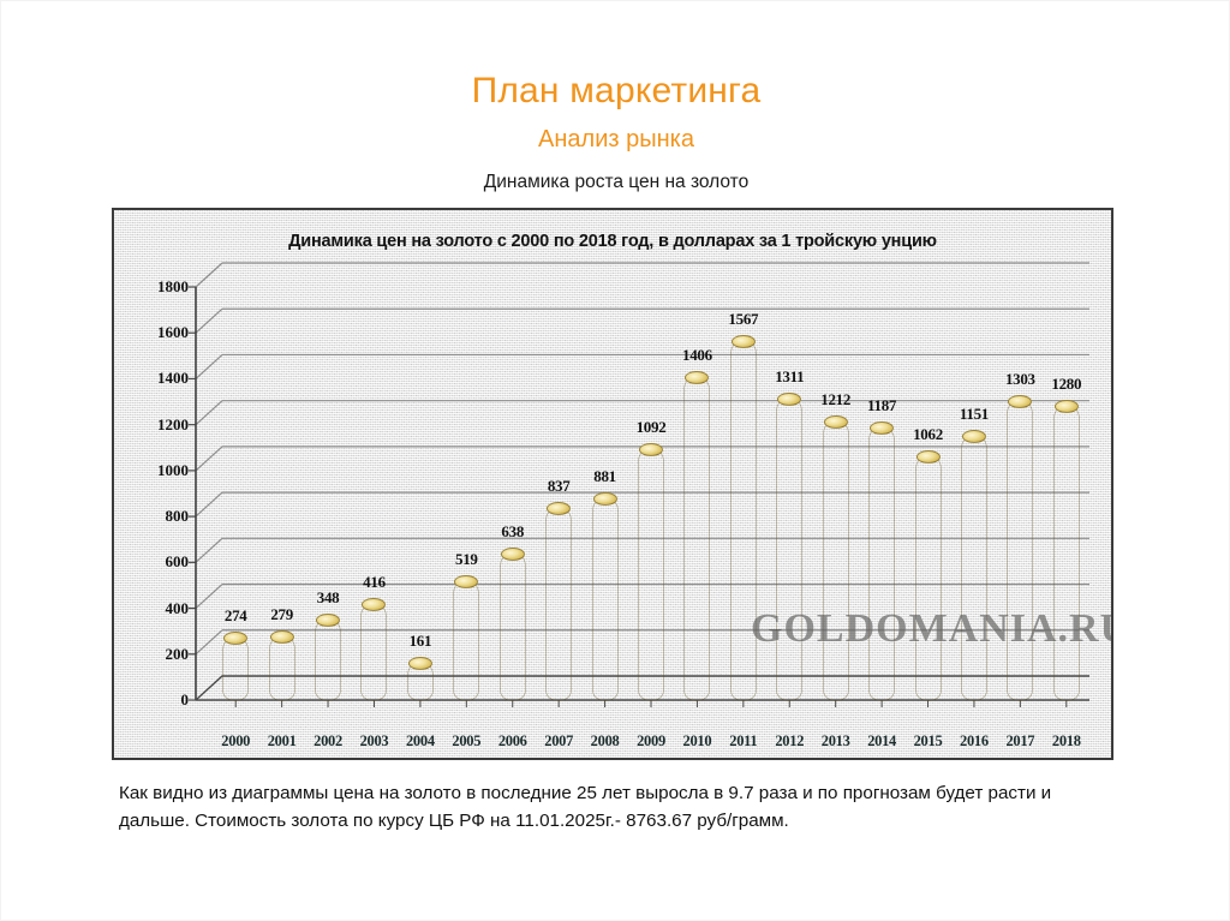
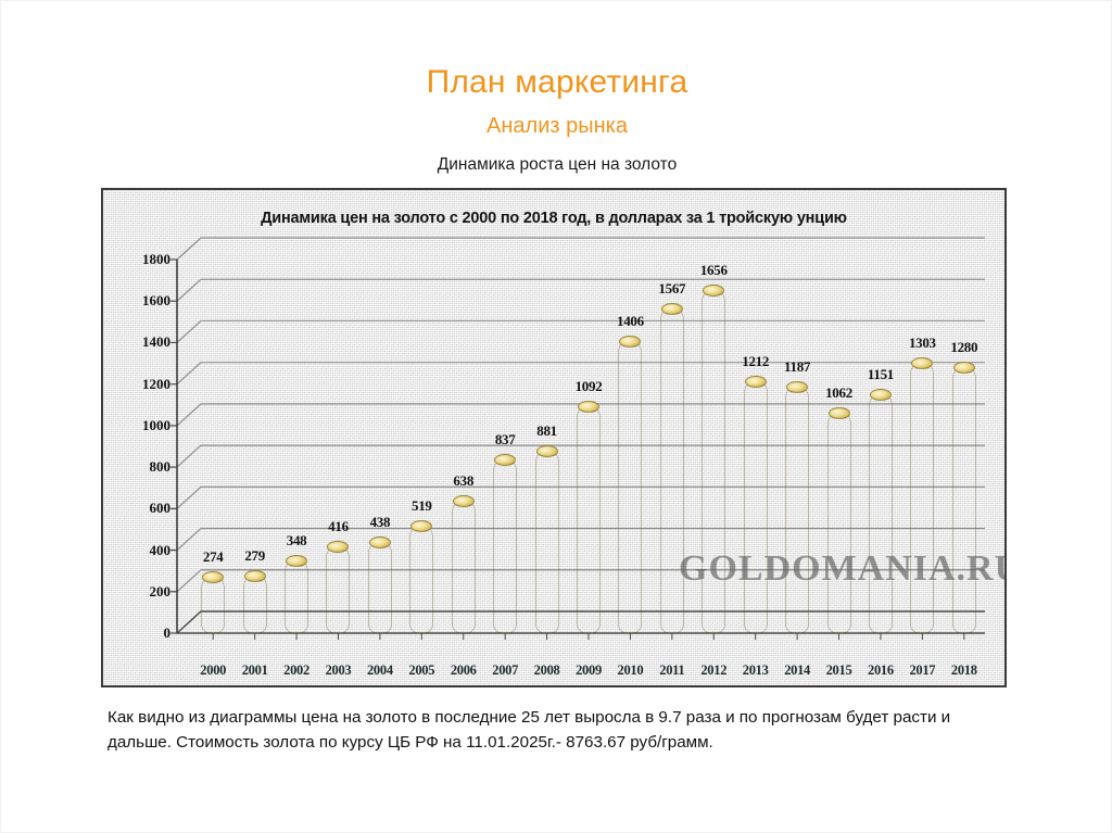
2004: 161 -> 438
2012: 1311 -> 1656
